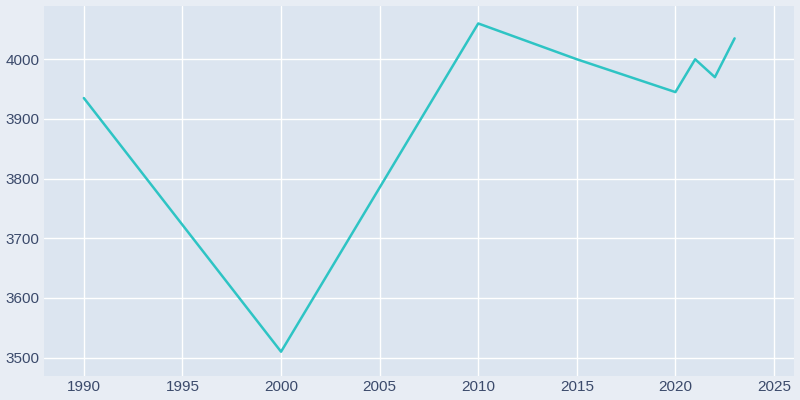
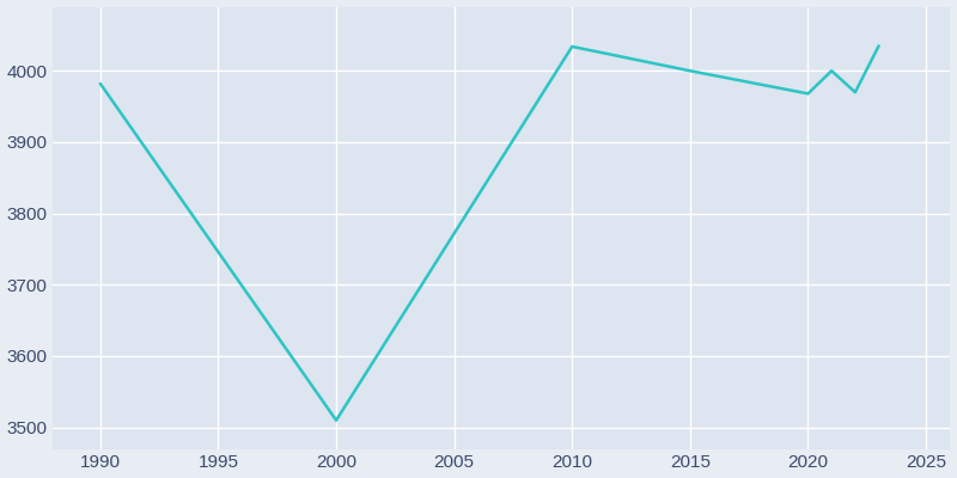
1990: 3935 -> 3982
2010: 4060 -> 4034
2020: 3945 -> 3968
